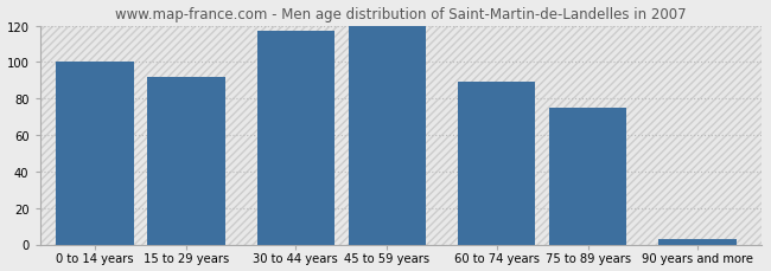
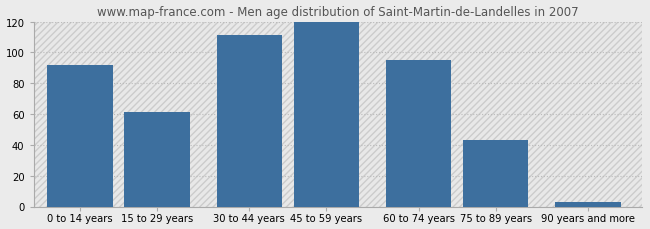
0 to 14 years: 100 -> 92
15 to 29 years: 92 -> 61
30 to 44 years: 117 -> 111
60 to 74 years: 89 -> 95
75 to 89 years: 75 -> 43
